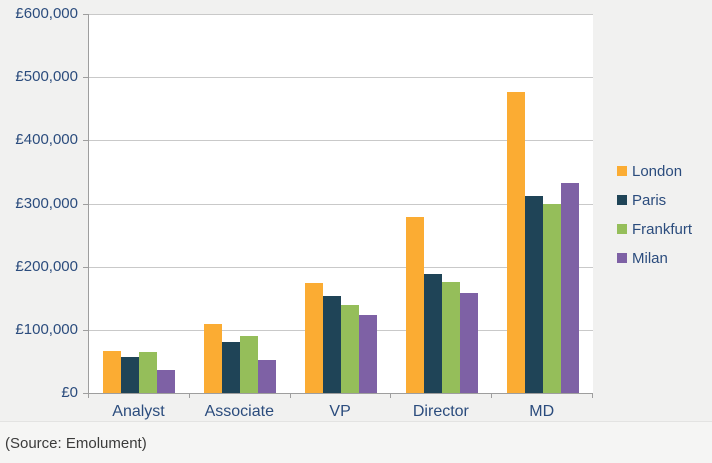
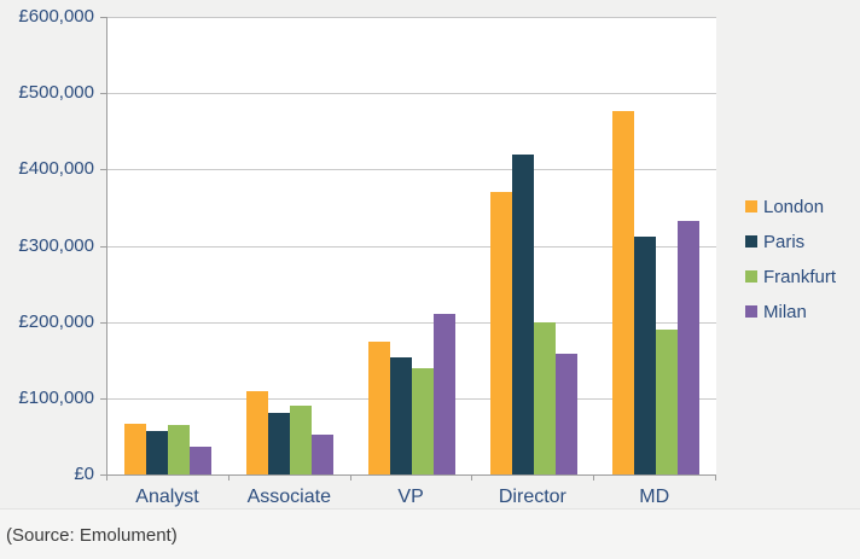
Milan/VP: £120000 -> £210000
London/Director: £280000 -> £370000
Paris/Director: £190000 -> £420000
Frankfurt/Director: £180000 -> £200000
Frankfurt/MD: £300000 -> £190000
